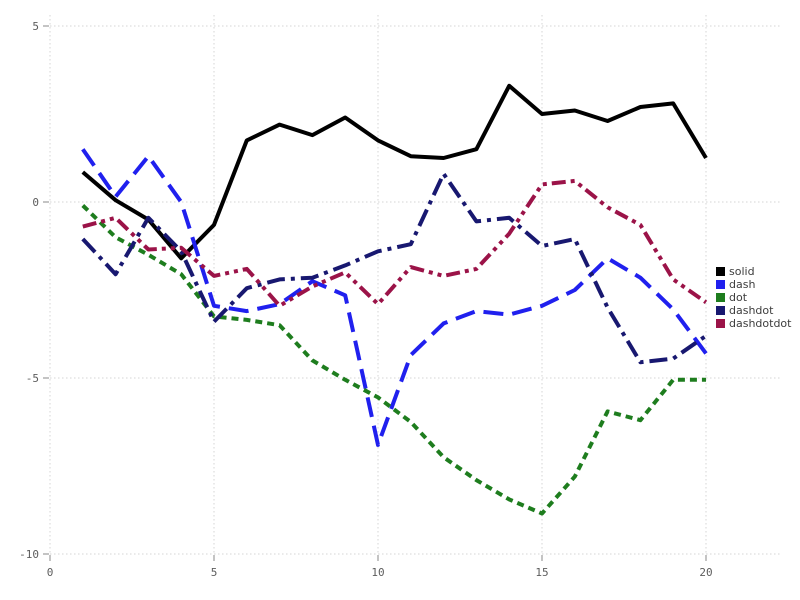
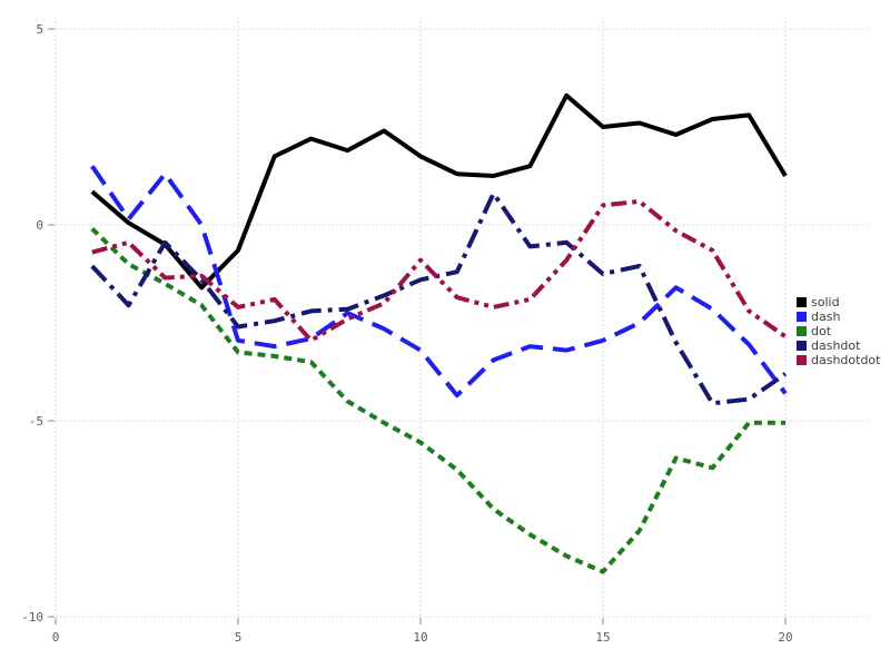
dashdot/5: -3.4 -> -2.6
dash/10: -6.9 -> -3.2
dashdotdot/10: -2.9 -> -0.9
